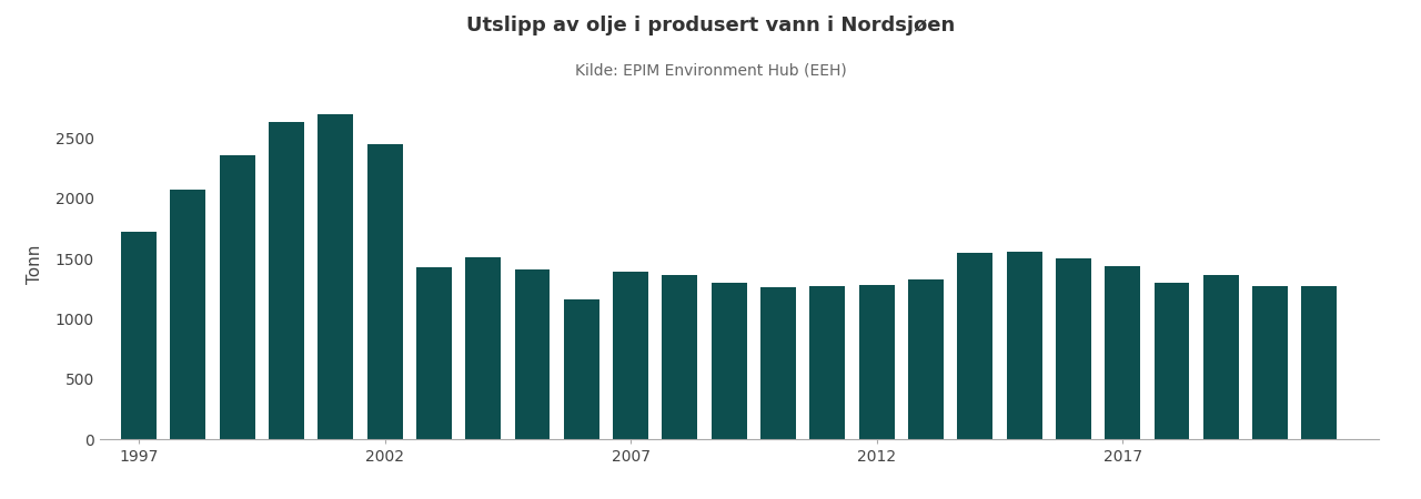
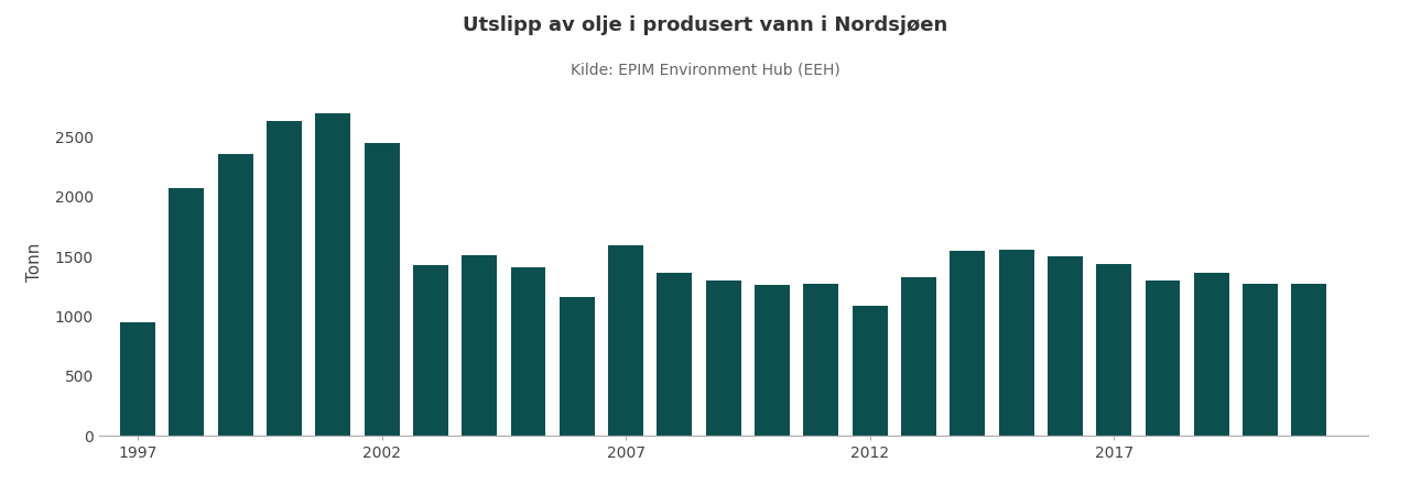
1997: 1720 -> 950
2007: 1390 -> 1590
2012: 1280 -> 1090
